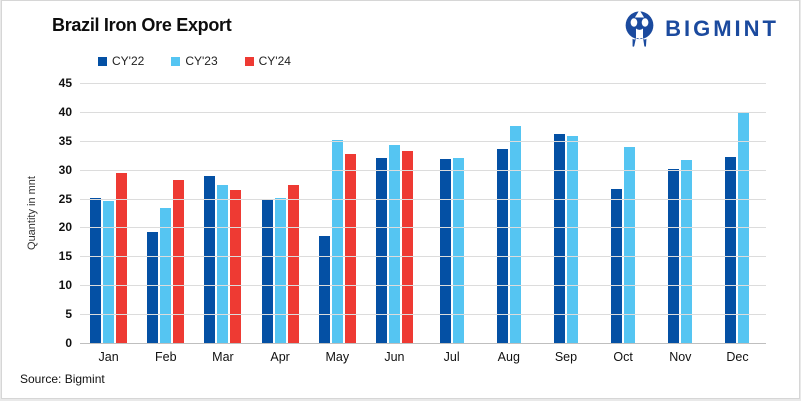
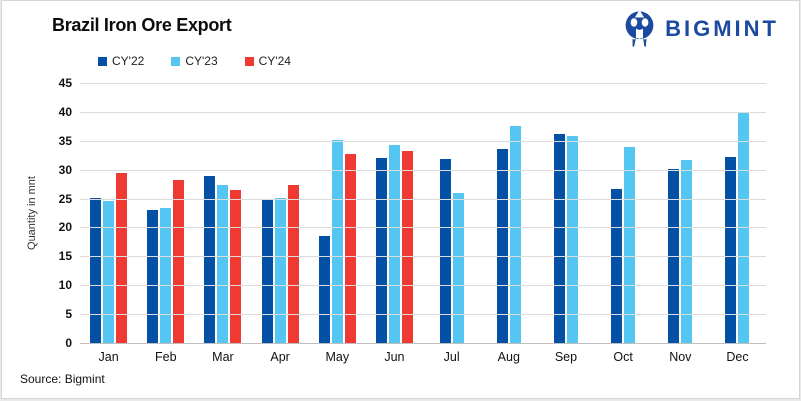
CY'22/Feb: 19 -> 23
CY'23/Jul: 32 -> 26
